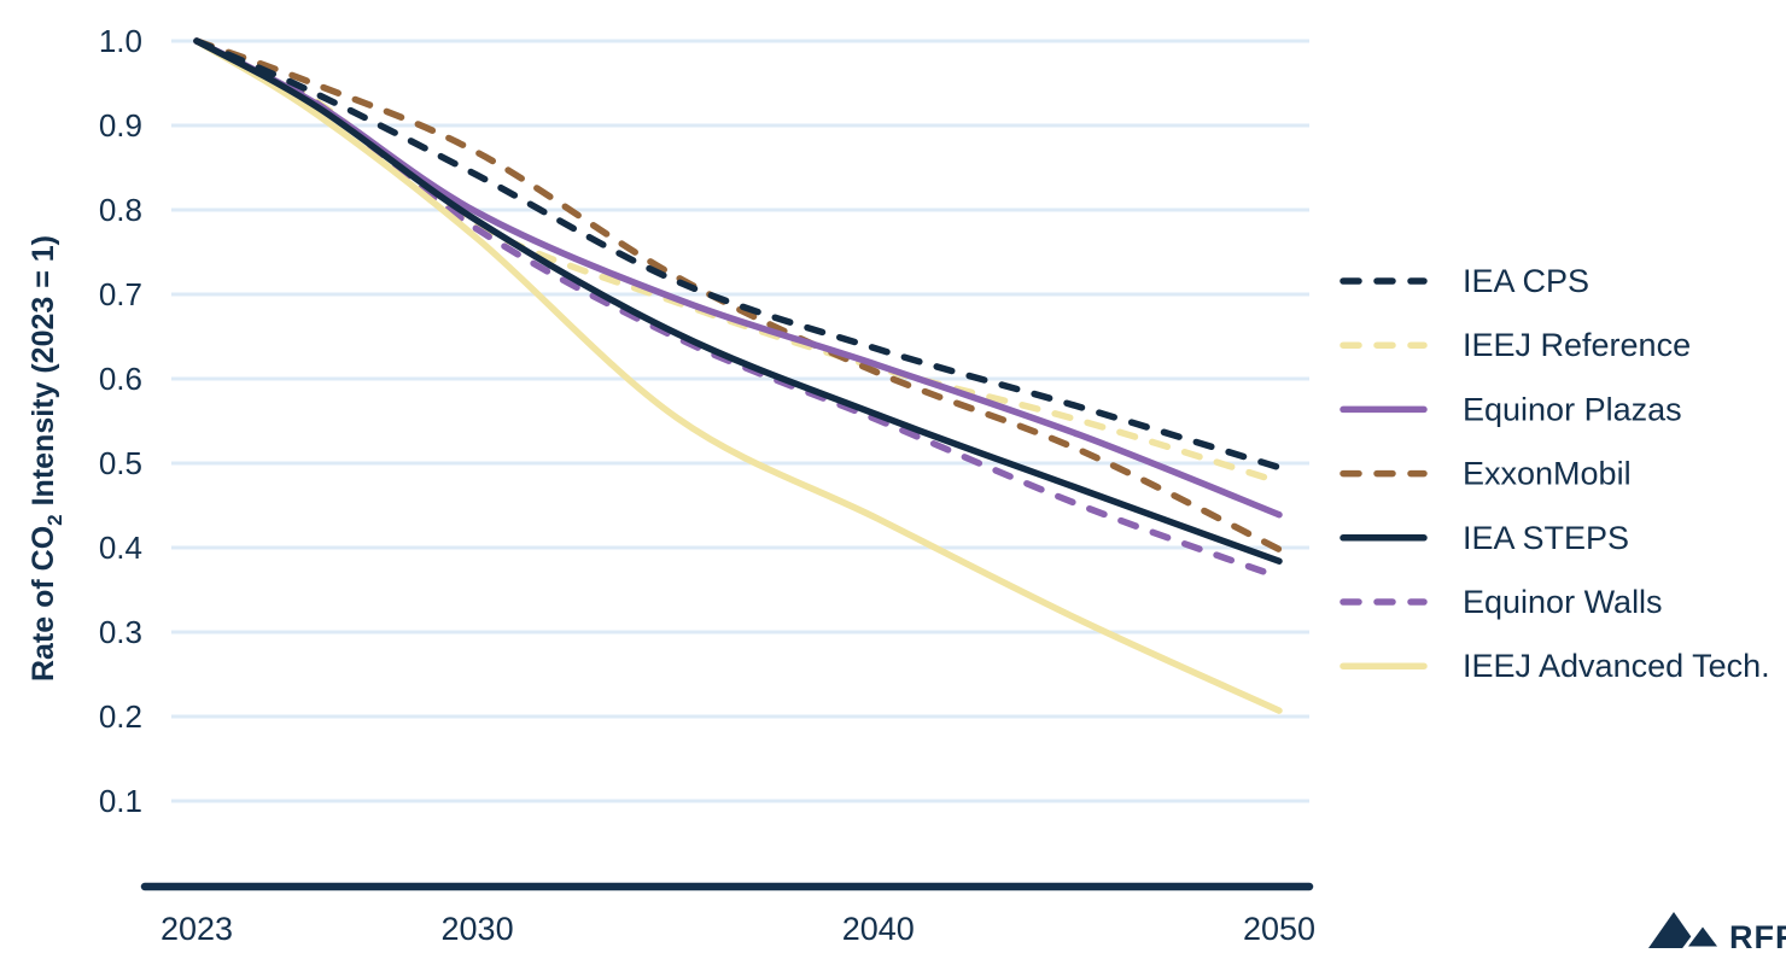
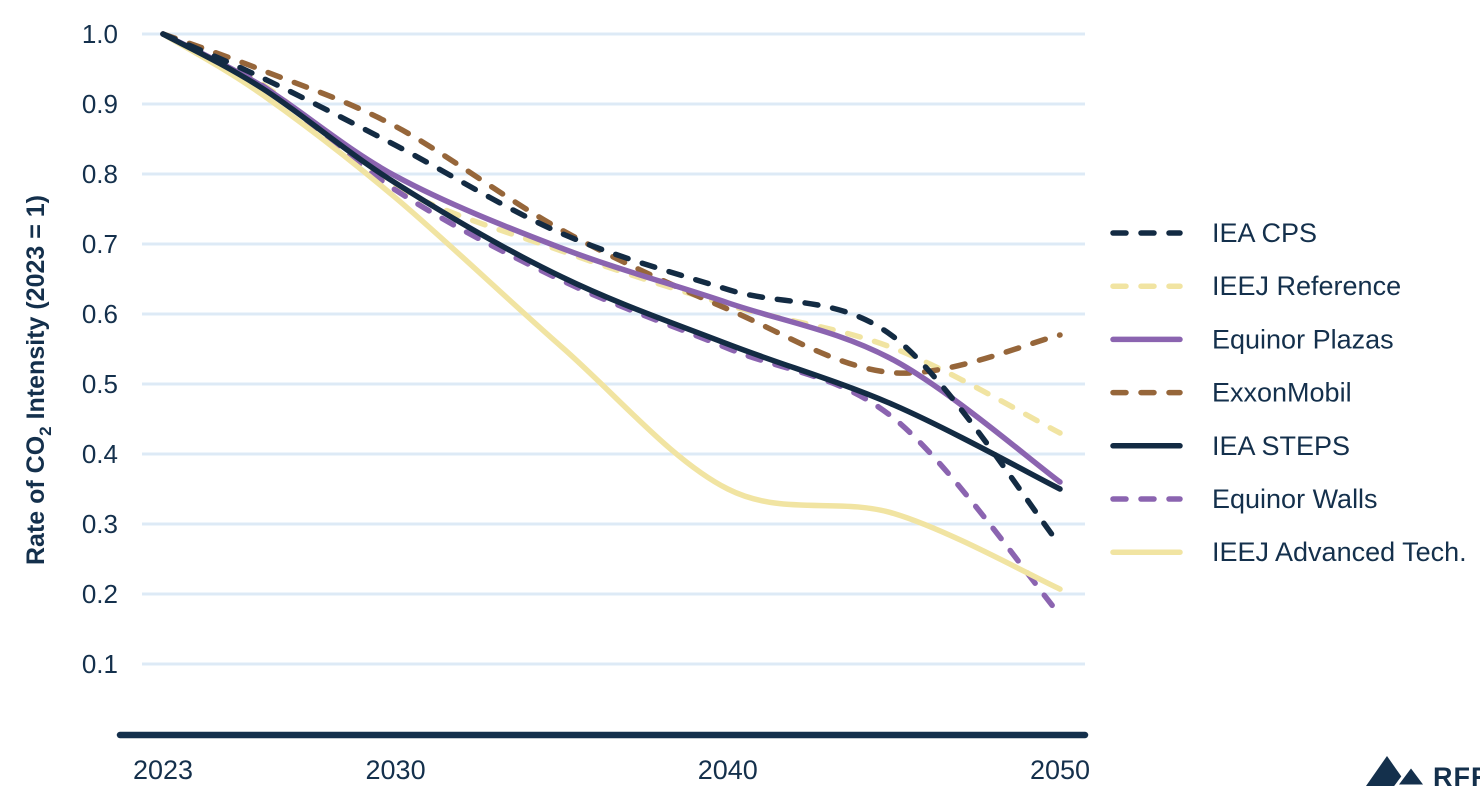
IEEJ Advanced Tech./2040: 0.43 -> 0.35
IEA CPS/2050: 0.49 -> 0.27
IEEJ Reference/2050: 0.48 -> 0.43
Equinor Plazas/2050: 0.44 -> 0.36
ExxonMobil/2050: 0.40 -> 0.57
IEA STEPS/2050: 0.38 -> 0.35
Equinor Walls/2050: 0.36 -> 0.17
